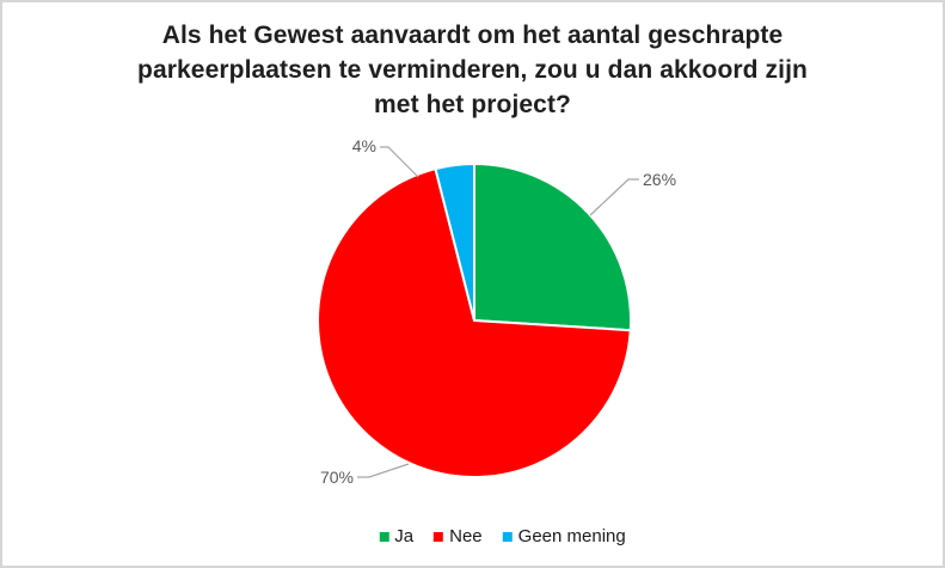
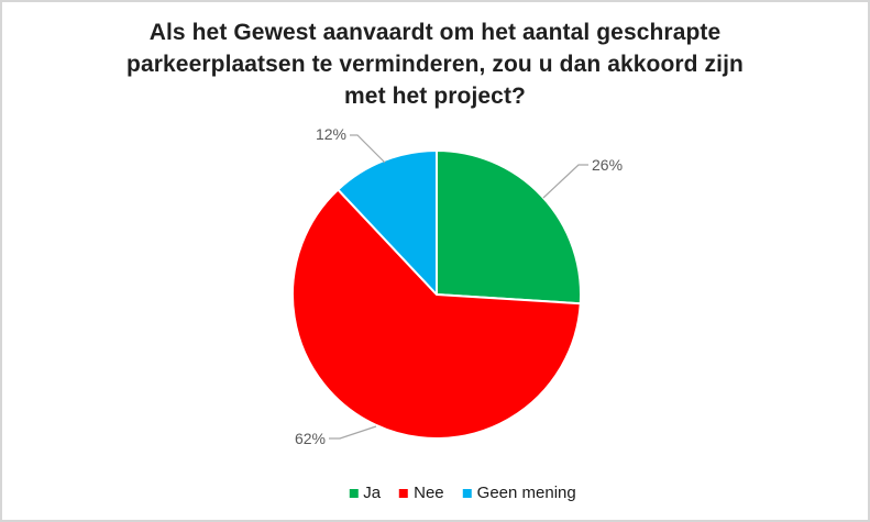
Nee: 70% -> 62%
Geen mening: 4% -> 12%
